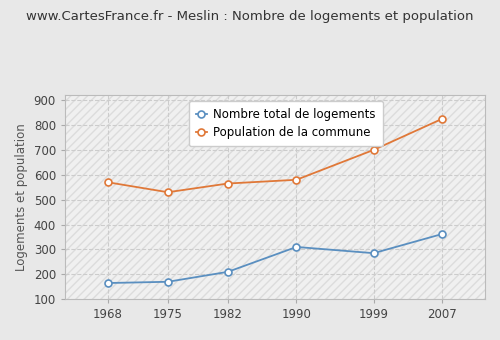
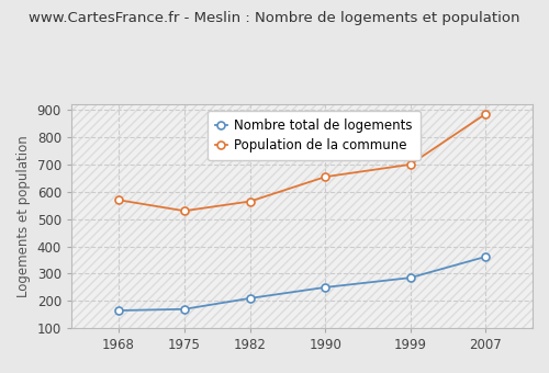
Nombre total de logements/1990: 310 -> 250
Population de la commune/1990: 580 -> 655
Population de la commune/2007: 825 -> 885
